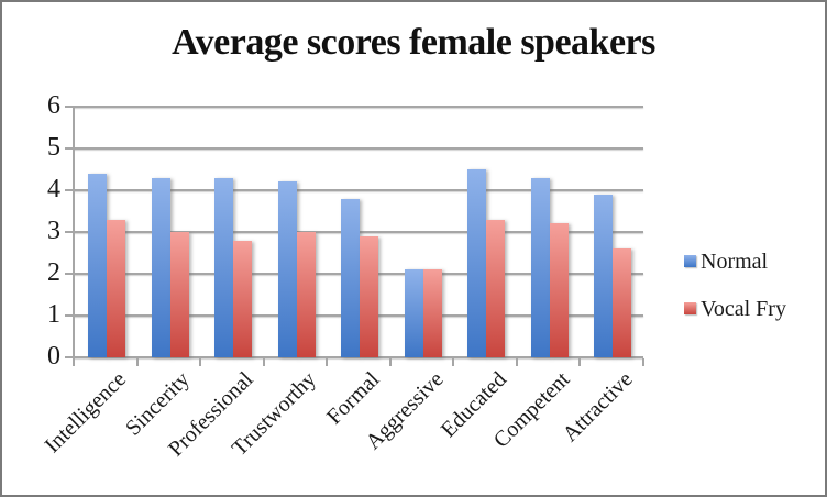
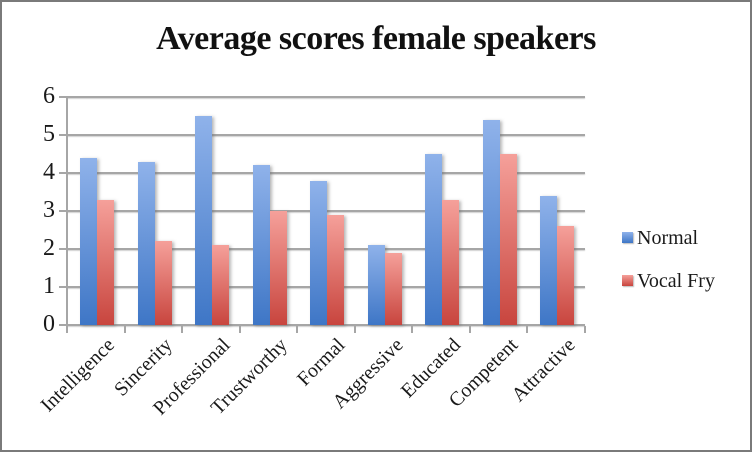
Vocal Fry/Sincerity: 3.0 -> 2.2
Normal/Professional: 4.3 -> 5.5
Vocal Fry/Professional: 2.8 -> 2.1
Vocal Fry/Aggressive: 2.1 -> 1.9
Normal/Competent: 4.3 -> 5.4
Vocal Fry/Competent: 3.2 -> 4.5
Normal/Attractive: 3.9 -> 3.4
